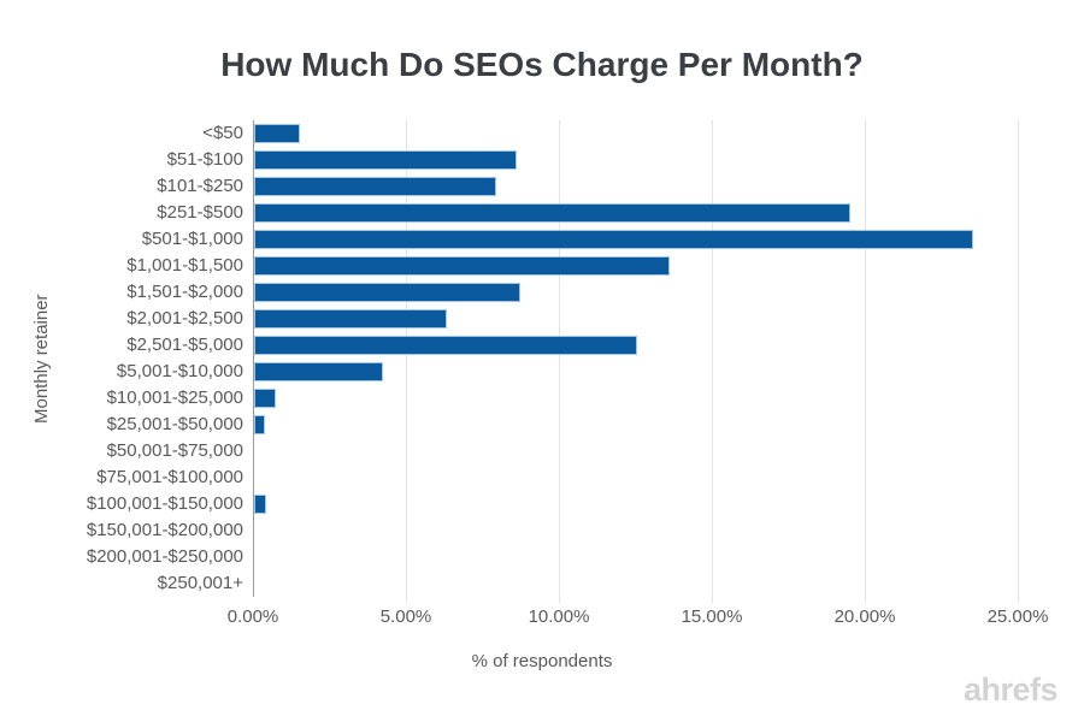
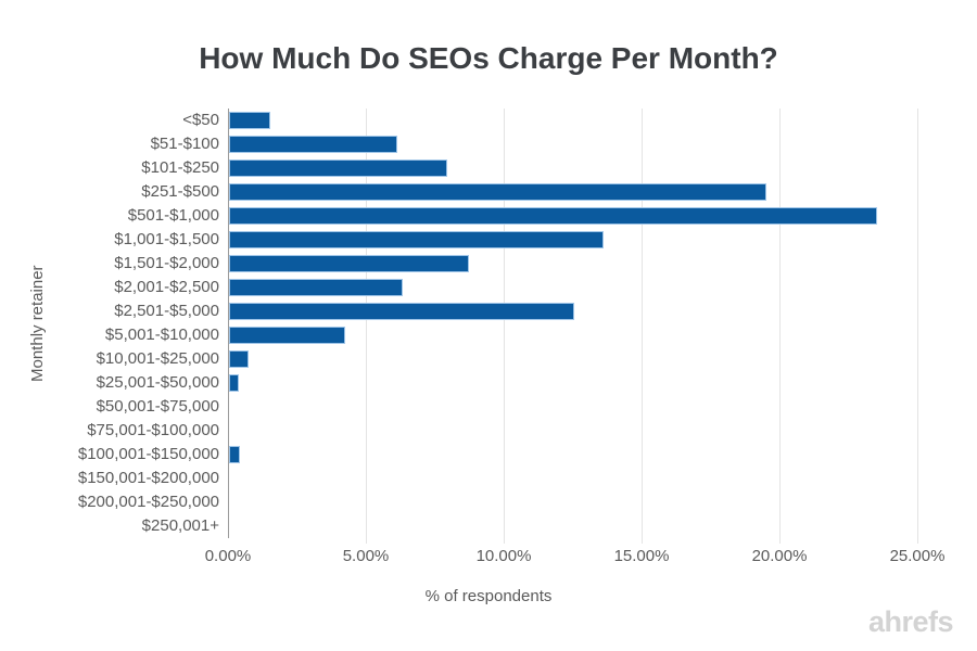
$51-$100: 8.6% -> 6.1%
